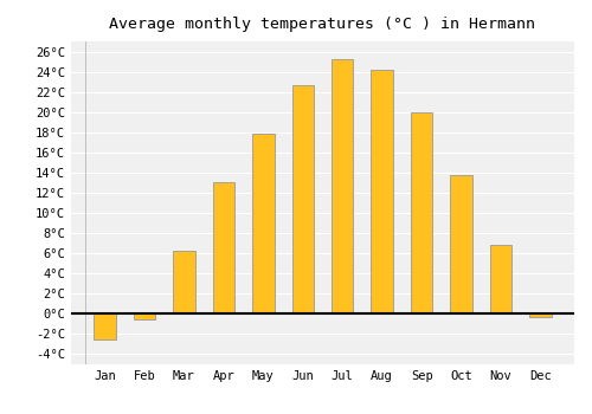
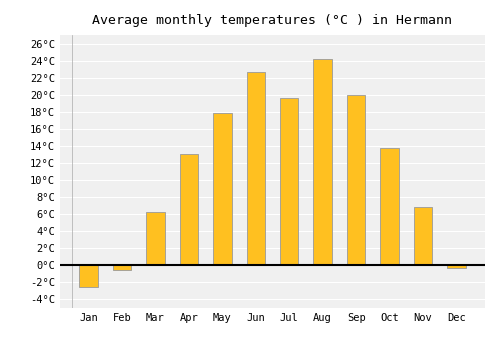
Jul: 25.3°C -> 19.6°C
